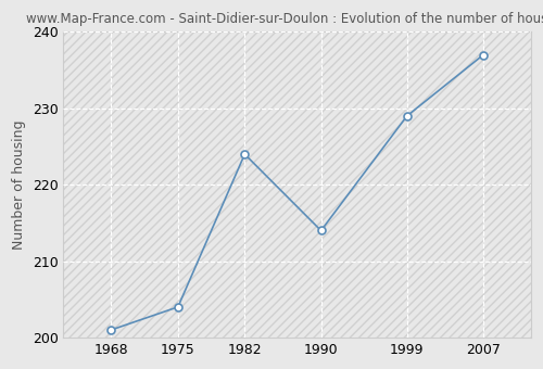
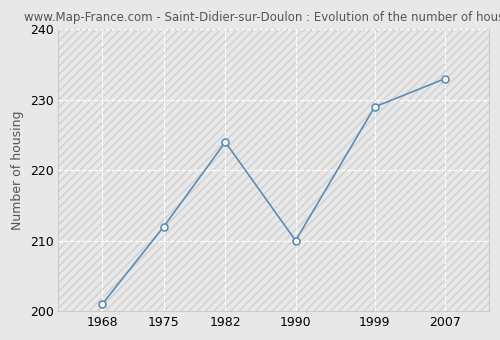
1975: 204 -> 212
1990: 214 -> 210
2007: 237 -> 233
